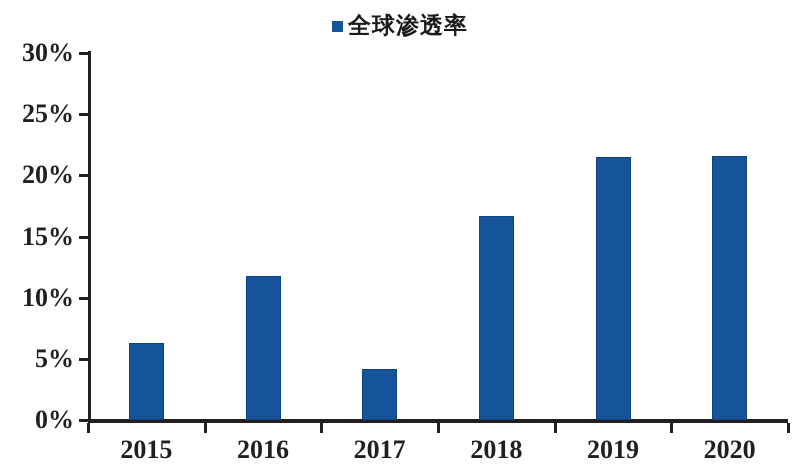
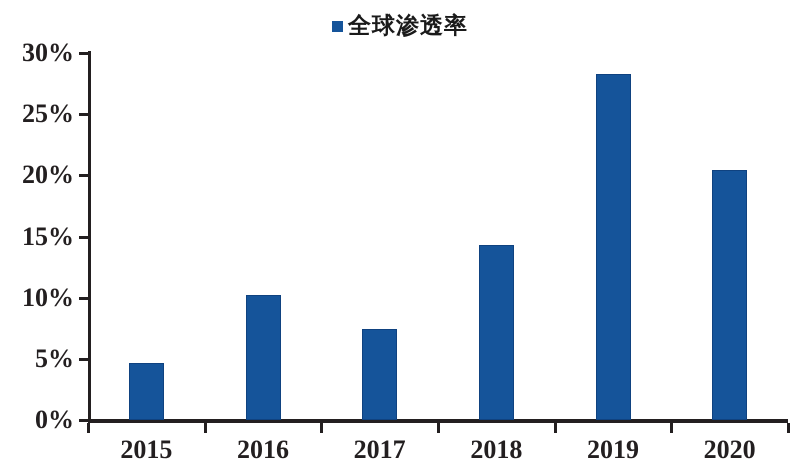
2015: 6.3% -> 4.7%
2016: 11.8% -> 10.2%
2017: 4.2% -> 7.4%
2018: 16.7% -> 14.3%
2019: 21.5% -> 28.3%
2020: 21.6% -> 20.4%
